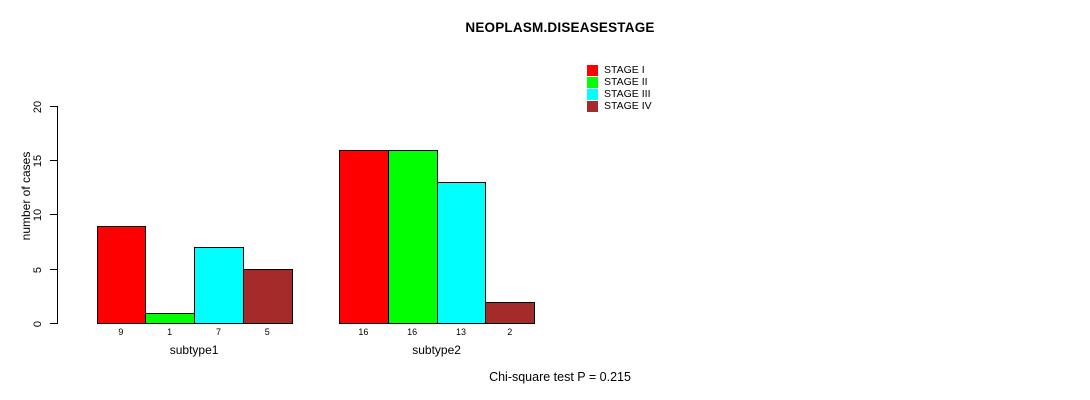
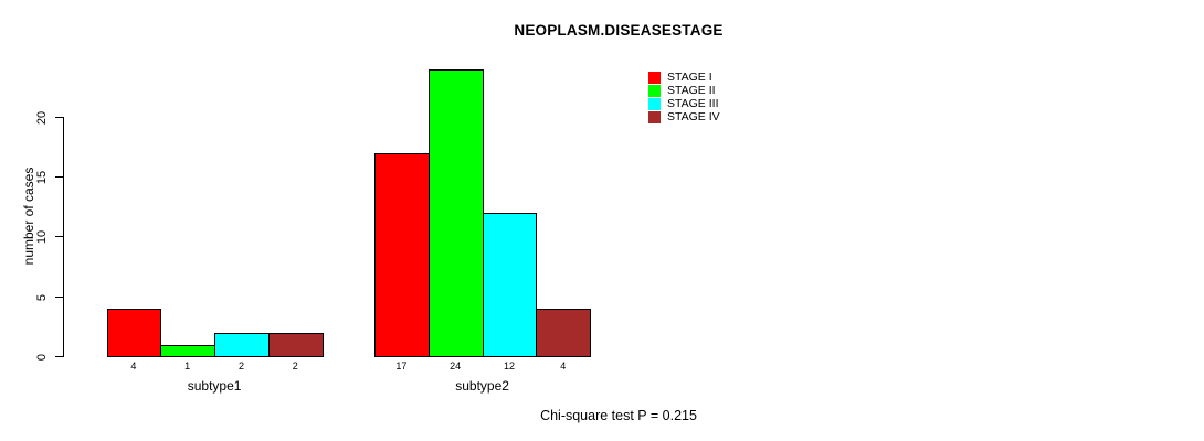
STAGE I/subtype1: 9 -> 4
STAGE III/subtype1: 7 -> 2
STAGE IV/subtype1: 5 -> 2
STAGE I/subtype2: 16 -> 17
STAGE II/subtype2: 16 -> 24
STAGE III/subtype2: 13 -> 12
STAGE IV/subtype2: 2 -> 4
